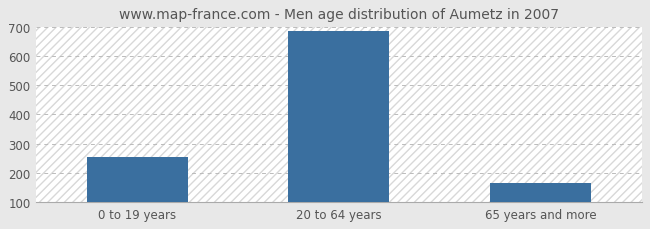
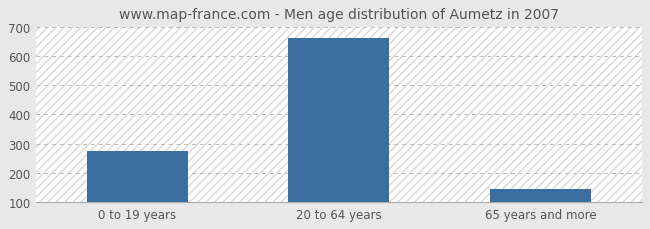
0 to 19 years: 255 -> 275
20 to 64 years: 685 -> 660
65 years and more: 165 -> 145
